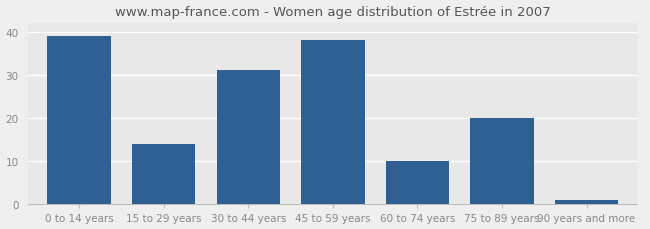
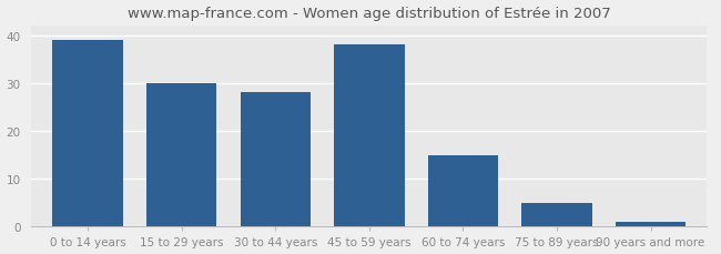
15 to 29 years: 14 -> 30
30 to 44 years: 31 -> 28
60 to 74 years: 10 -> 15
75 to 89 years: 20 -> 5
